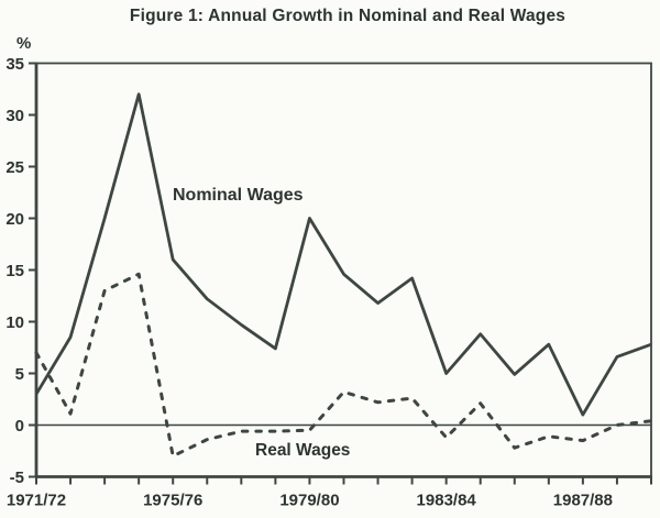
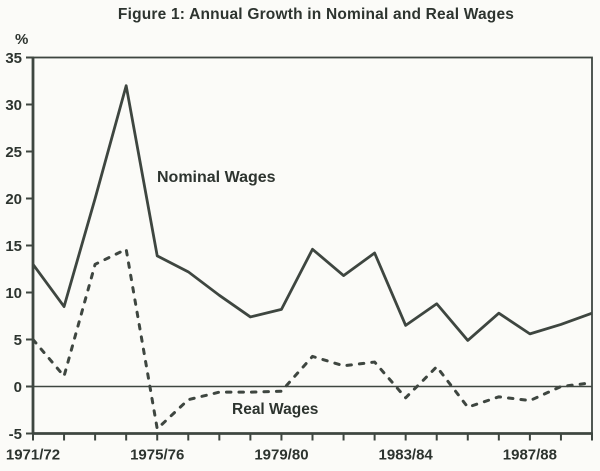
Nominal Wages/1971/72: 3 -> 13
Real Wages/1971/72: 7 -> 5
Nominal Wages/1975/76: 16 -> 14
Real Wages/1975/76: -3 -> -4
Nominal Wages/1979/80: 20 -> 8
Nominal Wages/1983/84: 5 -> 6
Nominal Wages/1987/88: 1 -> 6
